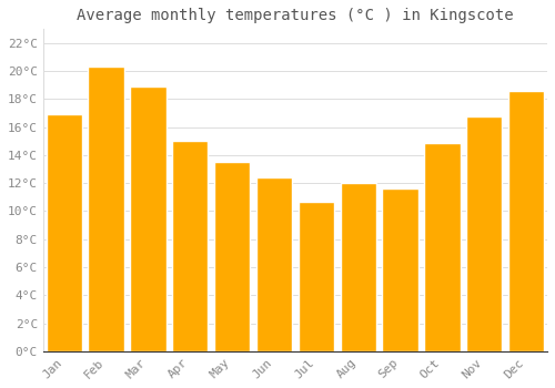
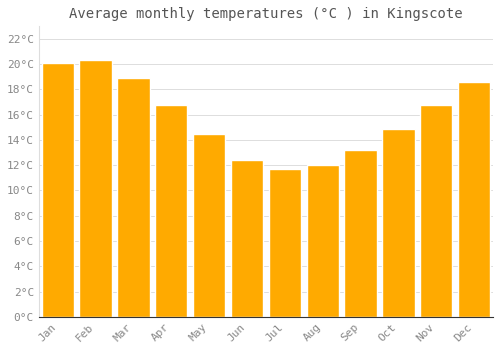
Jan: 16.9°C -> 20.1°C
Apr: 15.0°C -> 16.8°C
May: 13.5°C -> 14.5°C
Jul: 10.7°C -> 11.7°C
Sep: 11.6°C -> 13.2°C
